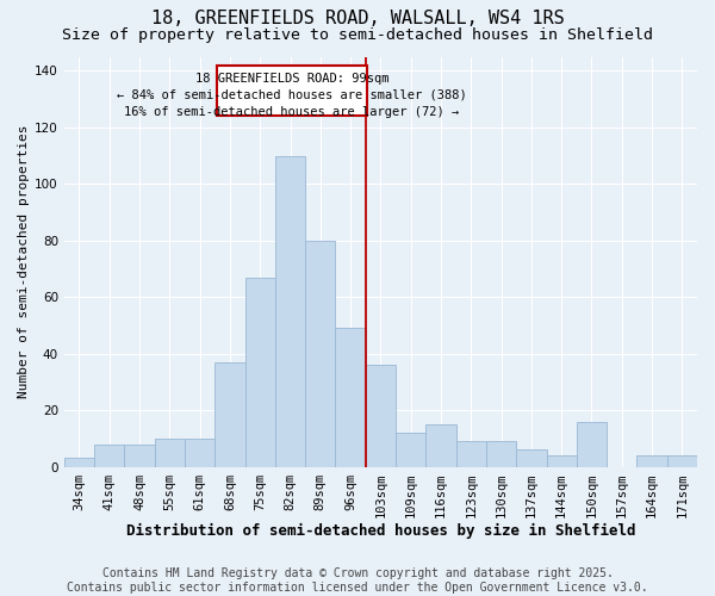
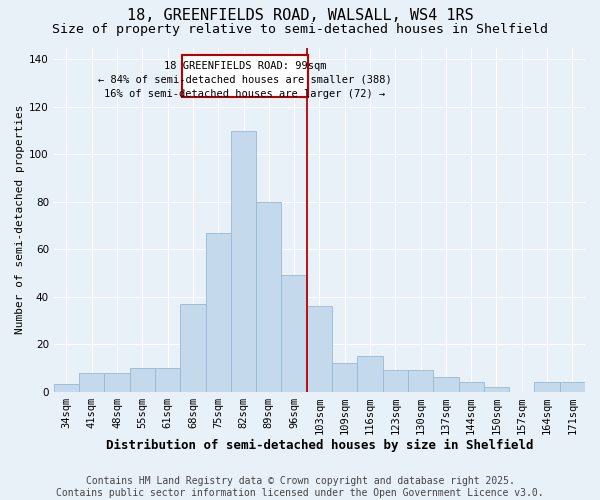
150sqm: 16 -> 2
